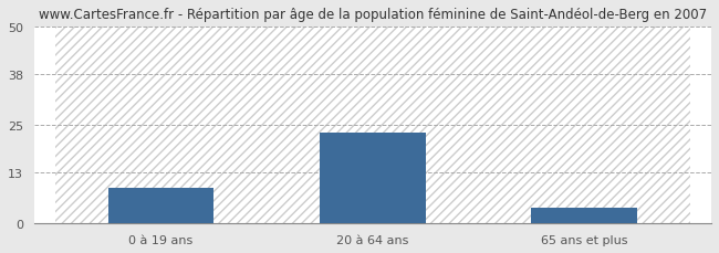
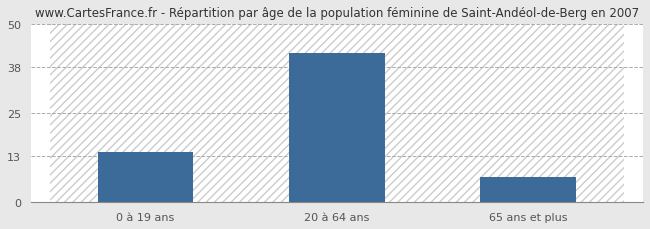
0 à 19 ans: 9 -> 14
20 à 64 ans: 23 -> 42
65 ans et plus: 4 -> 7
